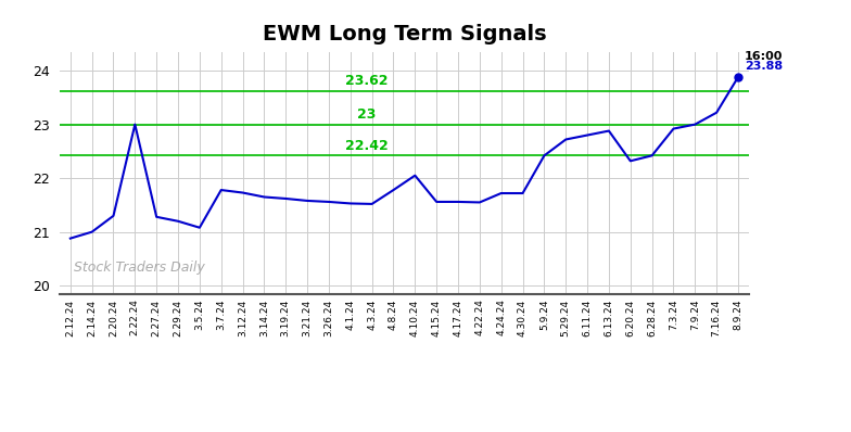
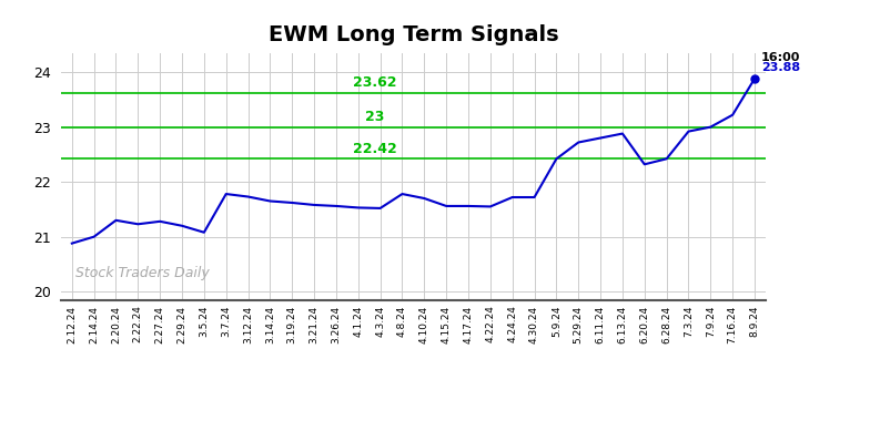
2.22.24: 23.00 -> 21.23
4.10.24: 22.05 -> 21.70
